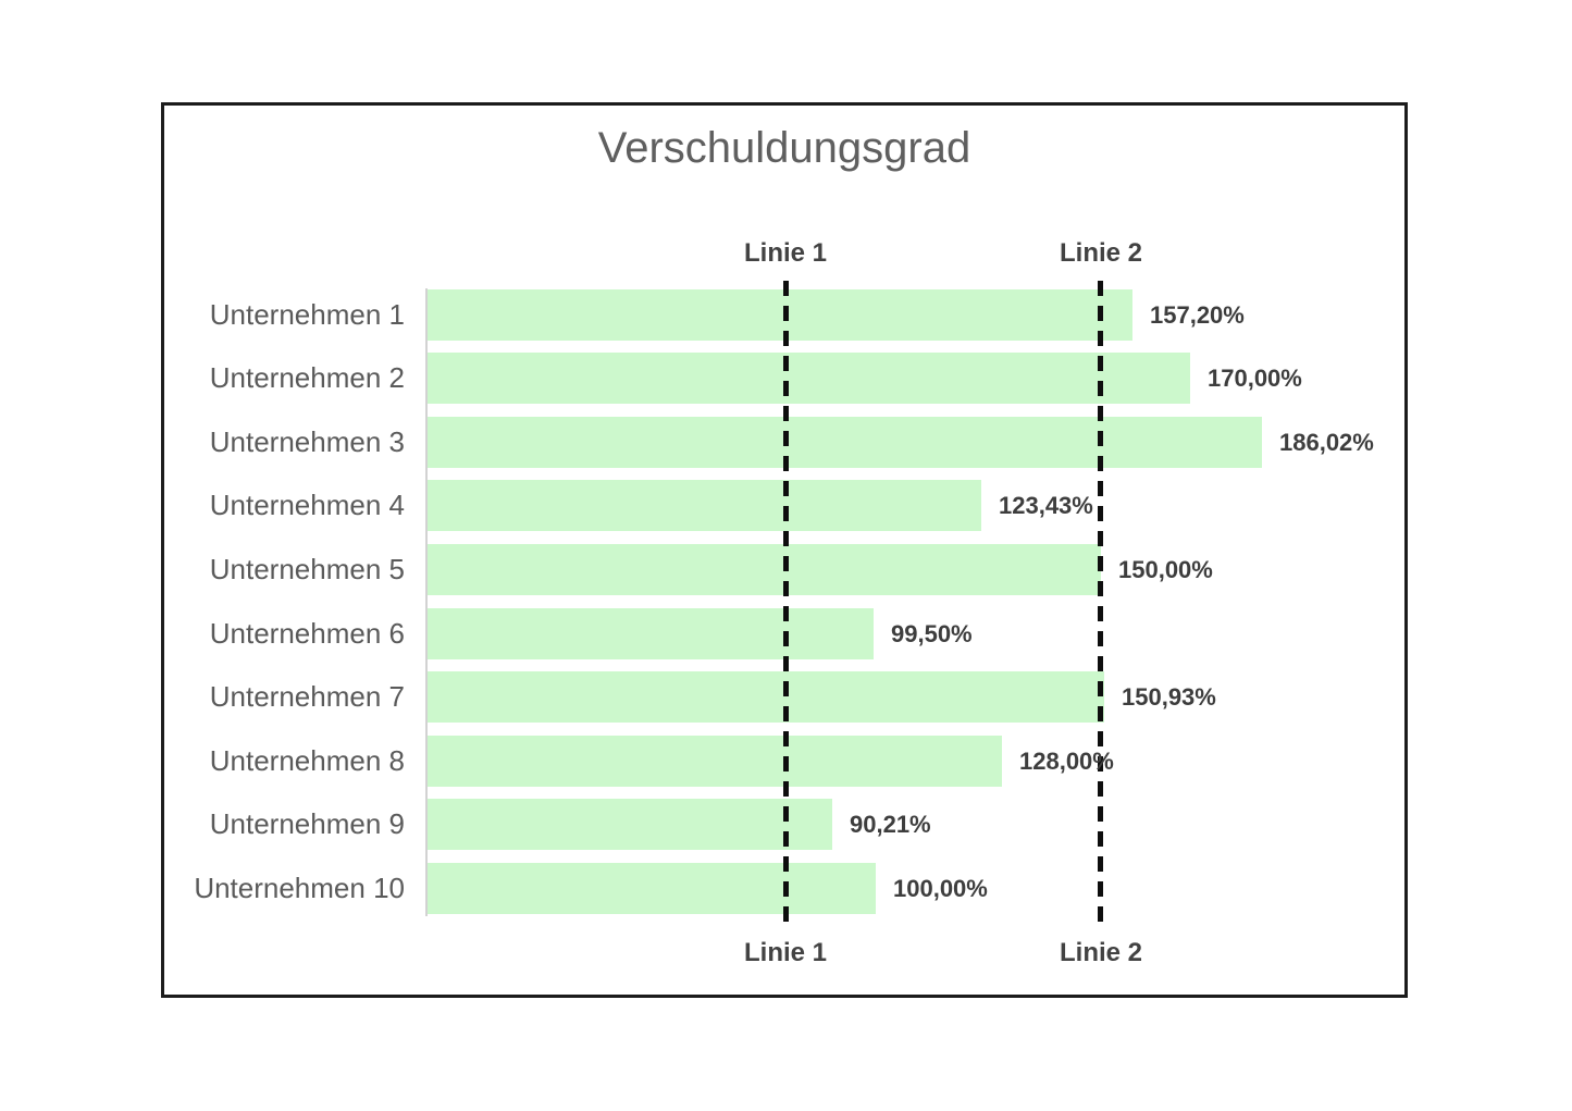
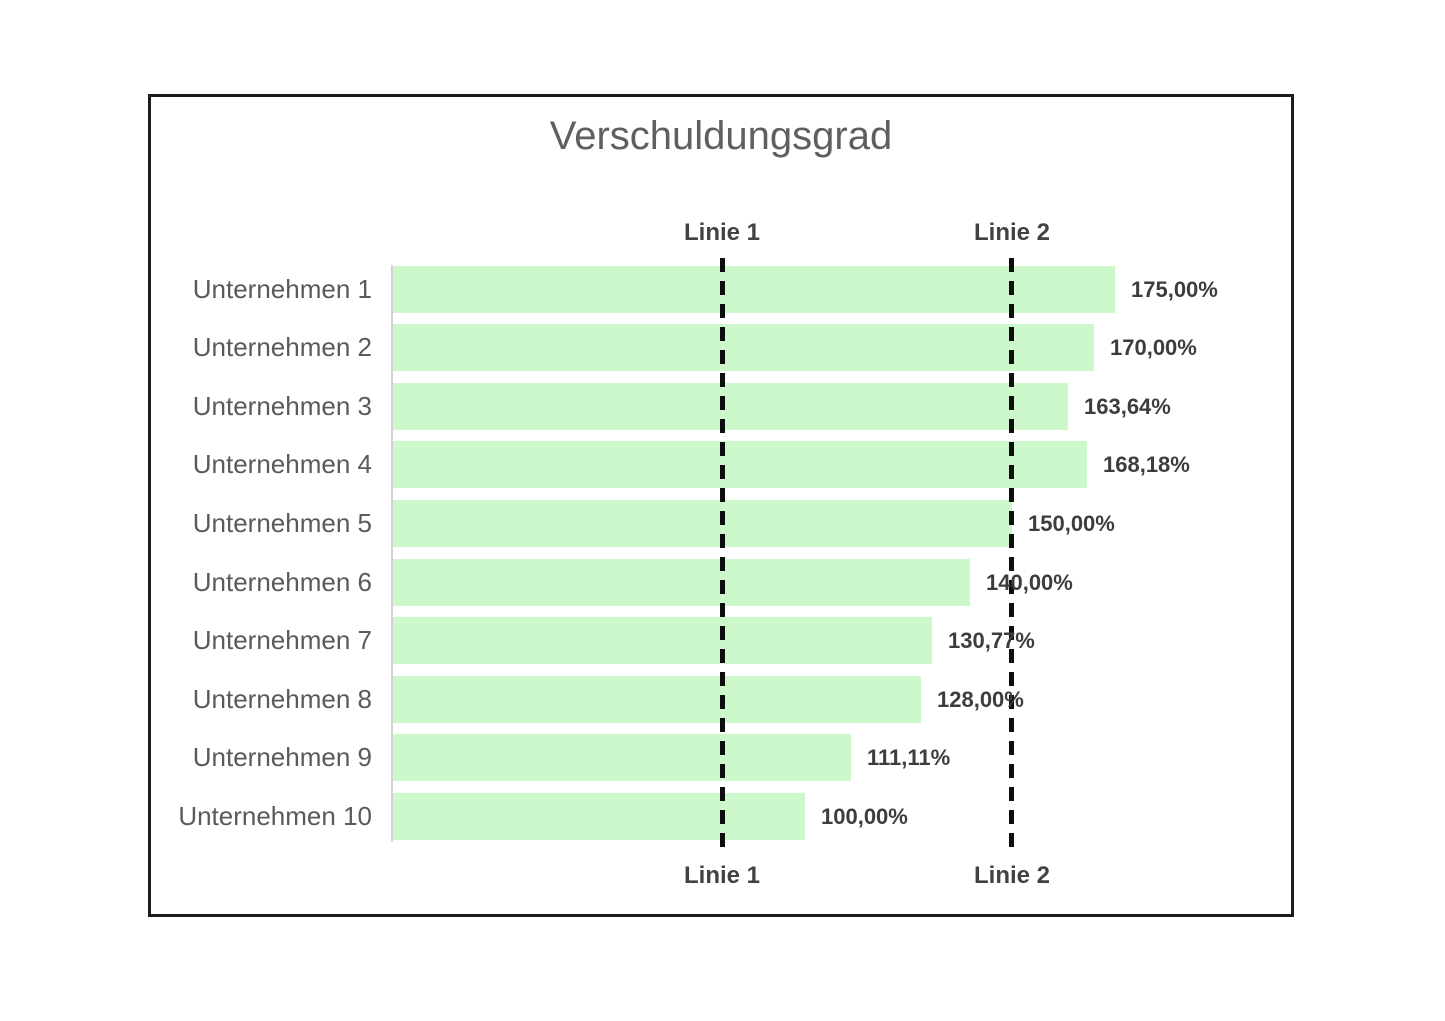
Unternehmen 1: 157,20% -> 175,00%
Unternehmen 3: 186,02% -> 163,64%
Unternehmen 4: 123,43% -> 168,18%
Unternehmen 6: 99,50% -> 140,00%
Unternehmen 7: 150,93% -> 130,77%
Unternehmen 9: 90,21% -> 111,11%
